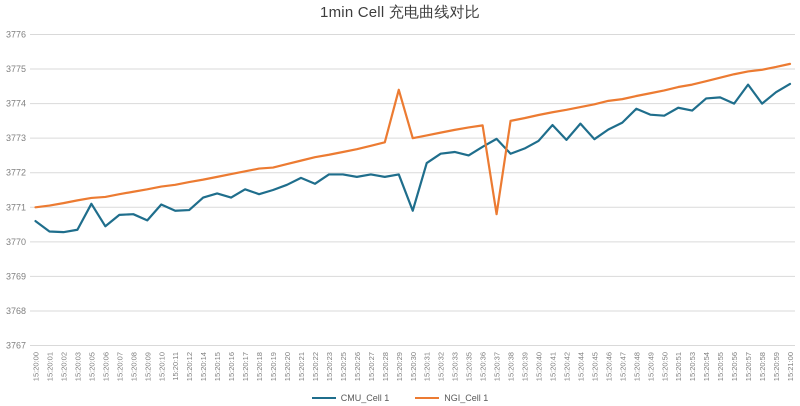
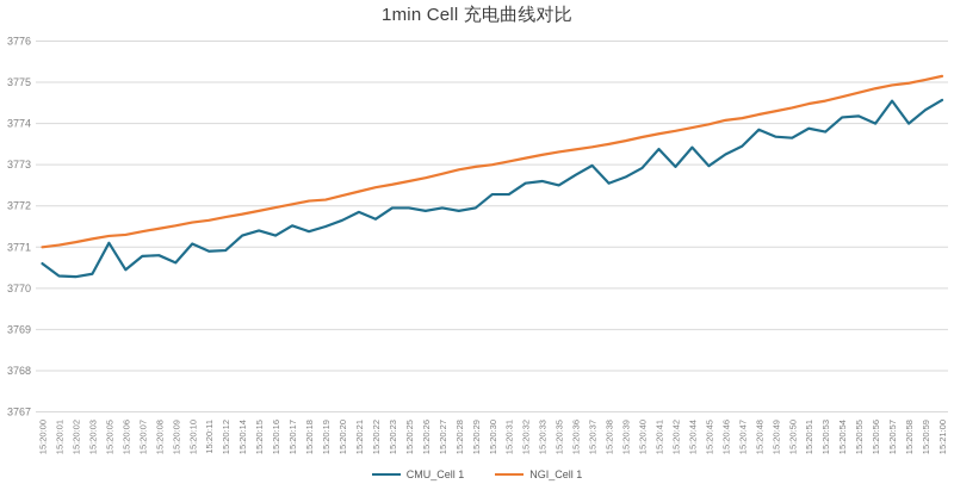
NGI_Cell 1/15:20:29: 3774.4 -> 3772.9
CMU_Cell 1/15:20:30: 3770.9 -> 3772.3
NGI_Cell 1/15:20:37: 3770.8 -> 3773.4
